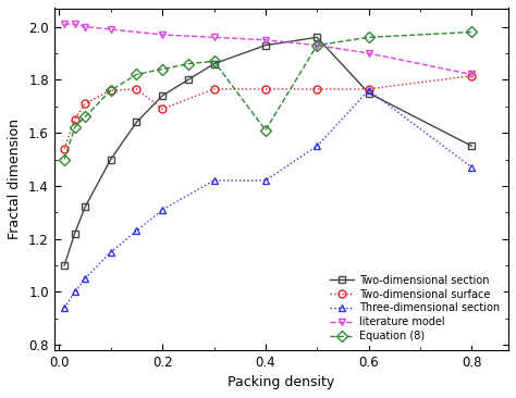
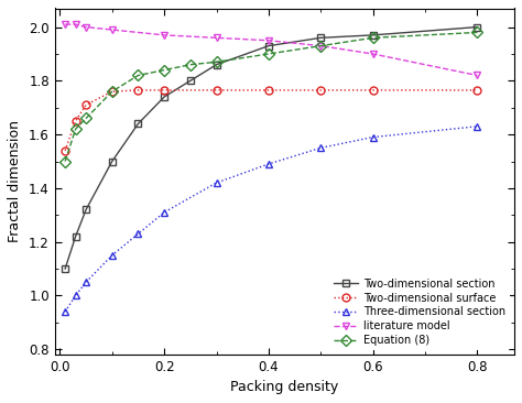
Two-dimensional surface/0.2: 1.690 -> 1.765
Three-dimensional section/0.4: 1.42 -> 1.49
Equation (8)/0.4: 1.61 -> 1.90
Two-dimensional section/0.6: 1.75 -> 1.97
Three-dimensional section/0.6: 1.76 -> 1.59
Two-dimensional section/0.8: 1.55 -> 2.00
Two-dimensional surface/0.8: 1.815 -> 1.765
Three-dimensional section/0.8: 1.47 -> 1.63
